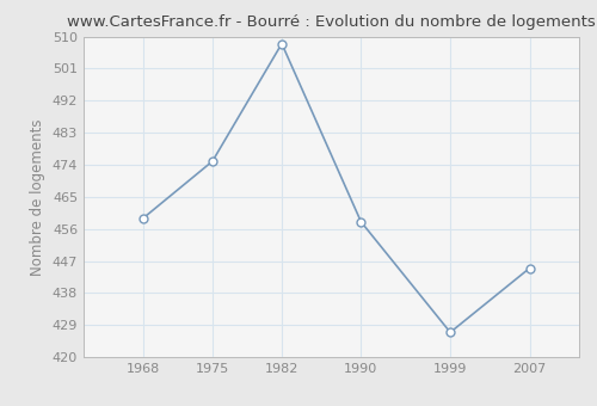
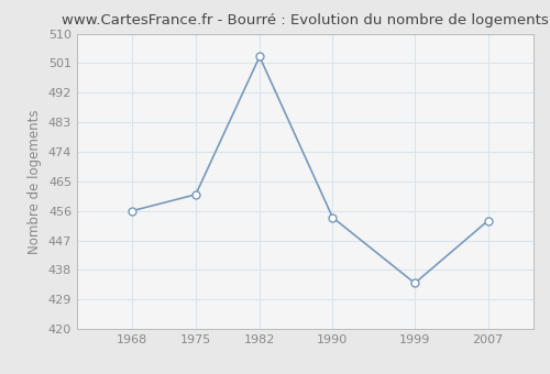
1968: 459 -> 456
1975: 475 -> 461
1982: 508 -> 503
1990: 458 -> 454
1999: 427 -> 434
2007: 445 -> 453
